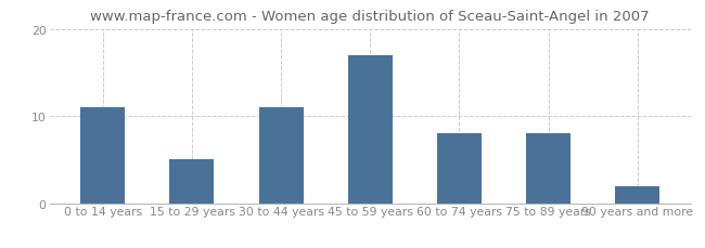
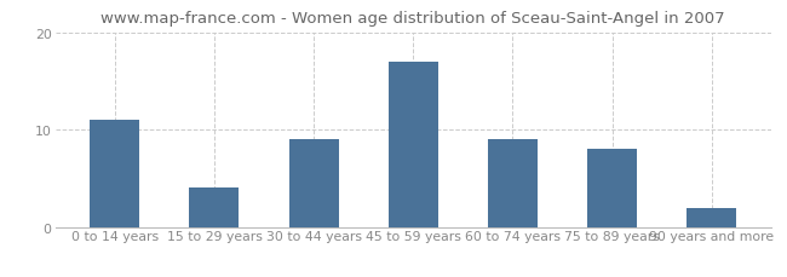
15 to 29 years: 5 -> 4
30 to 44 years: 11 -> 9
60 to 74 years: 8 -> 9
